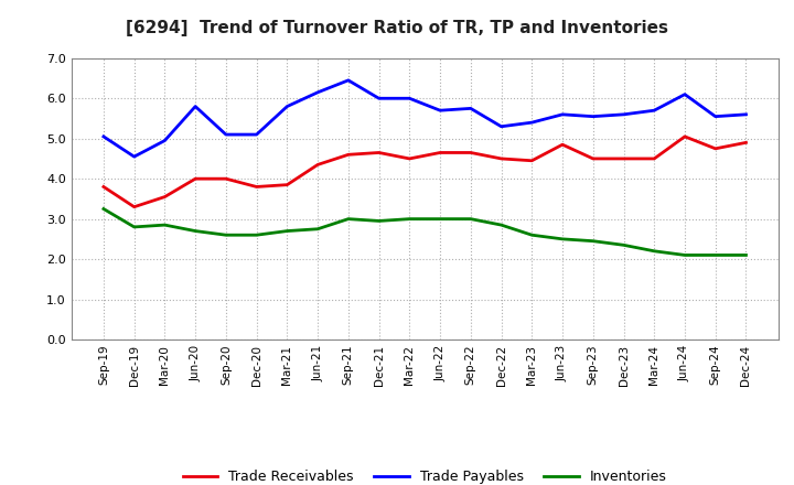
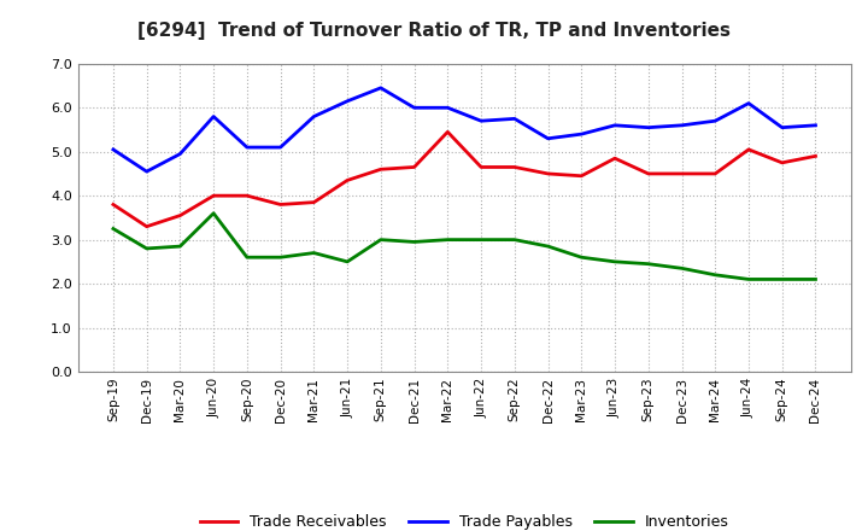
Inventories/Jun-20: 2.70 -> 3.60
Inventories/Jun-21: 2.75 -> 2.50
Trade Receivables/Mar-22: 4.50 -> 5.45
